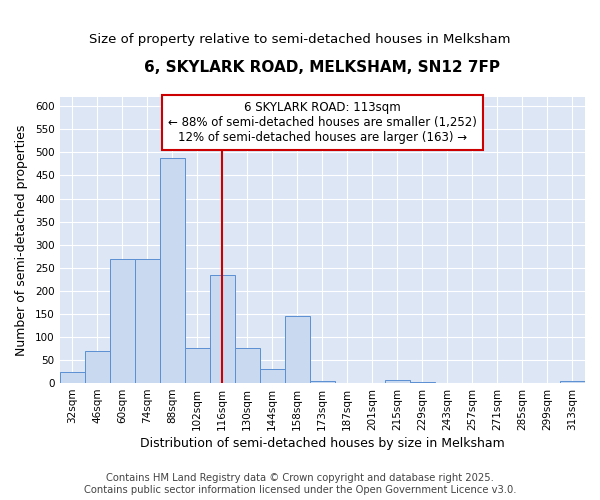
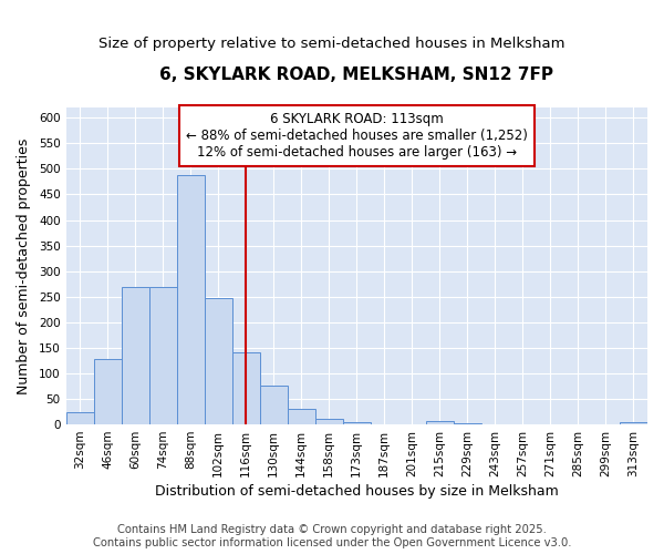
46sqm: 70 -> 128
102sqm: 75 -> 248
116sqm: 235 -> 140
158sqm: 145 -> 10
